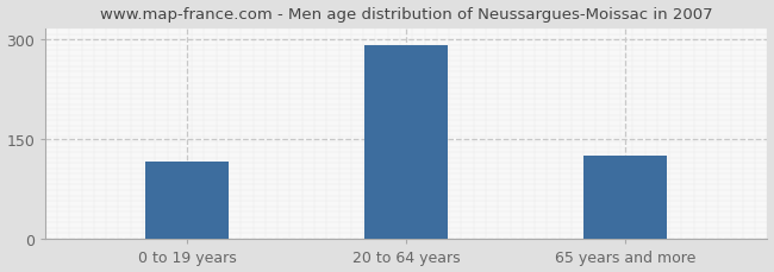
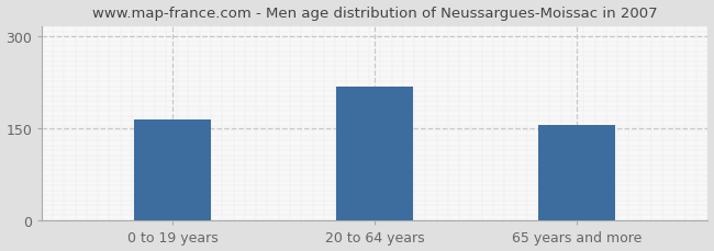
0 to 19 years: 115 -> 164
20 to 64 years: 291 -> 218
65 years and more: 125 -> 154
